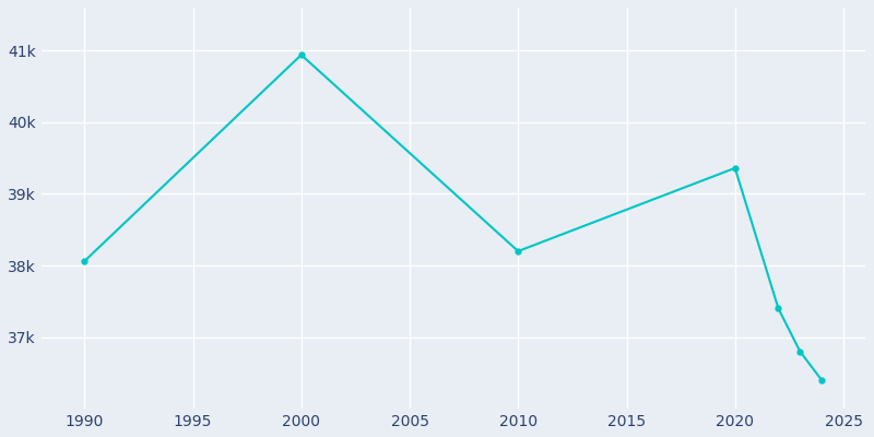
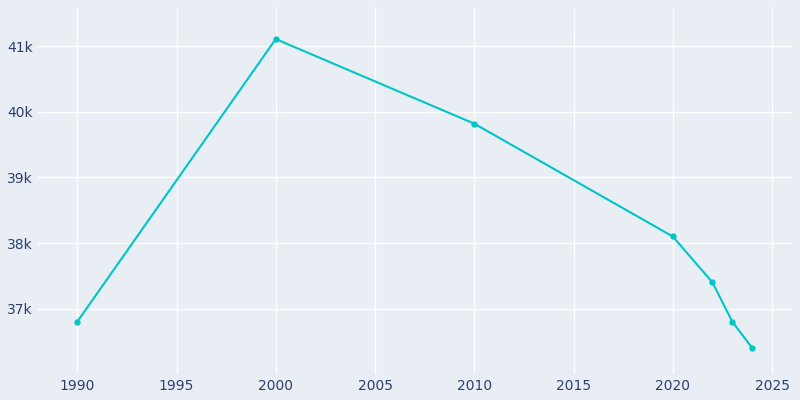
1990: 38.06k -> 36.80k
2000: 40.94k -> 41.11k
2010: 38.20k -> 39.82k
2020: 39.36k -> 38.10k
